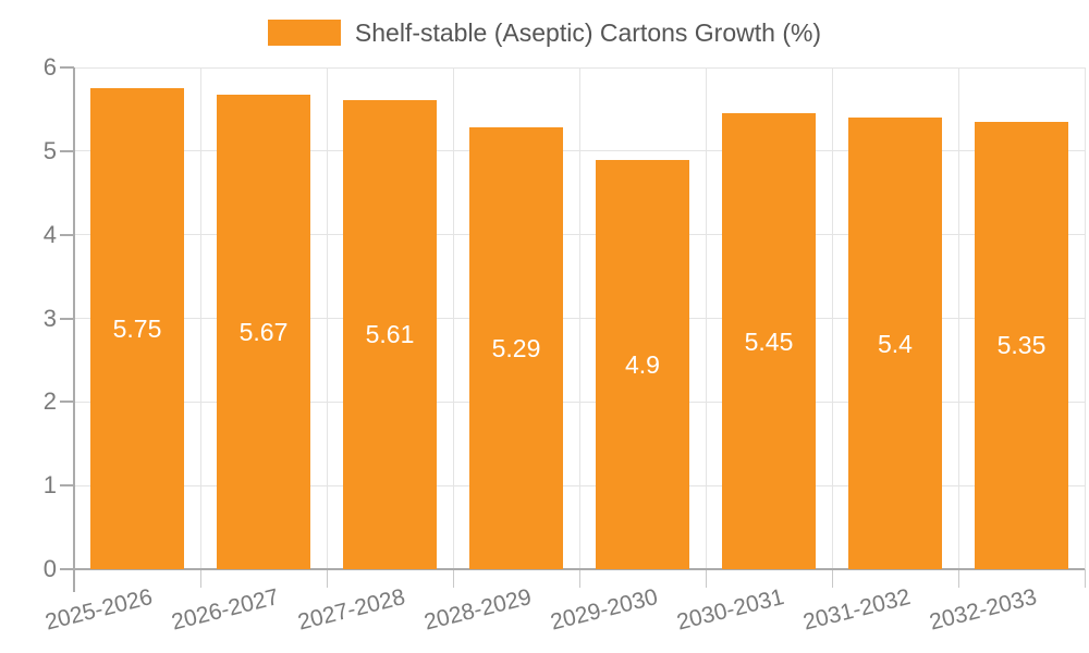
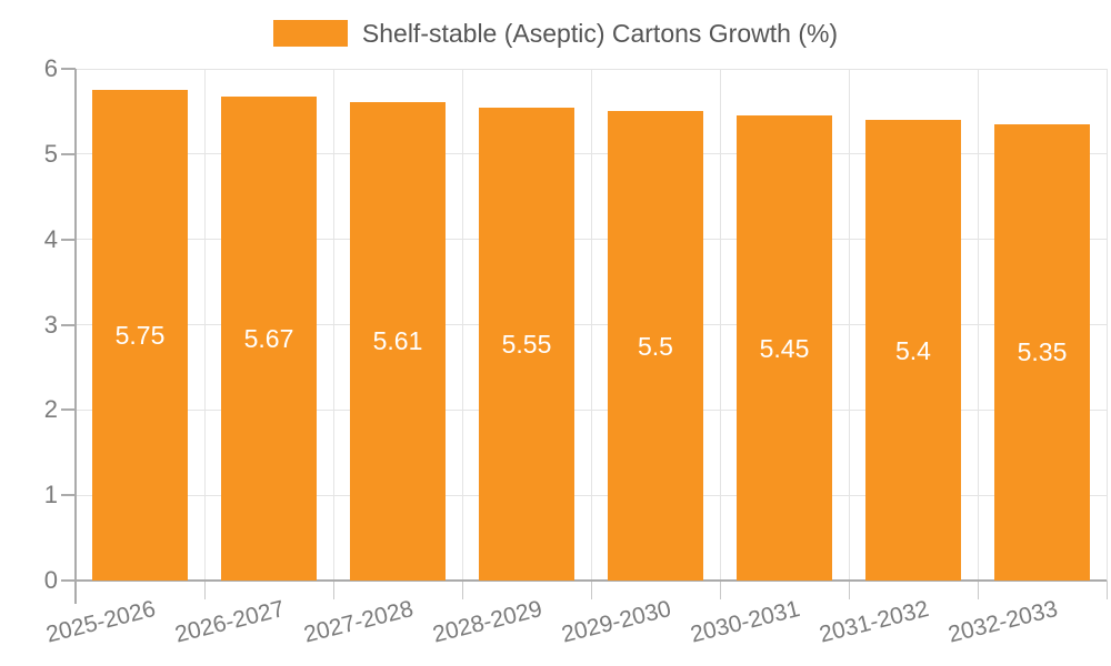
2028-2029: 5.29 -> 5.55
2029-2030: 4.9 -> 5.5
